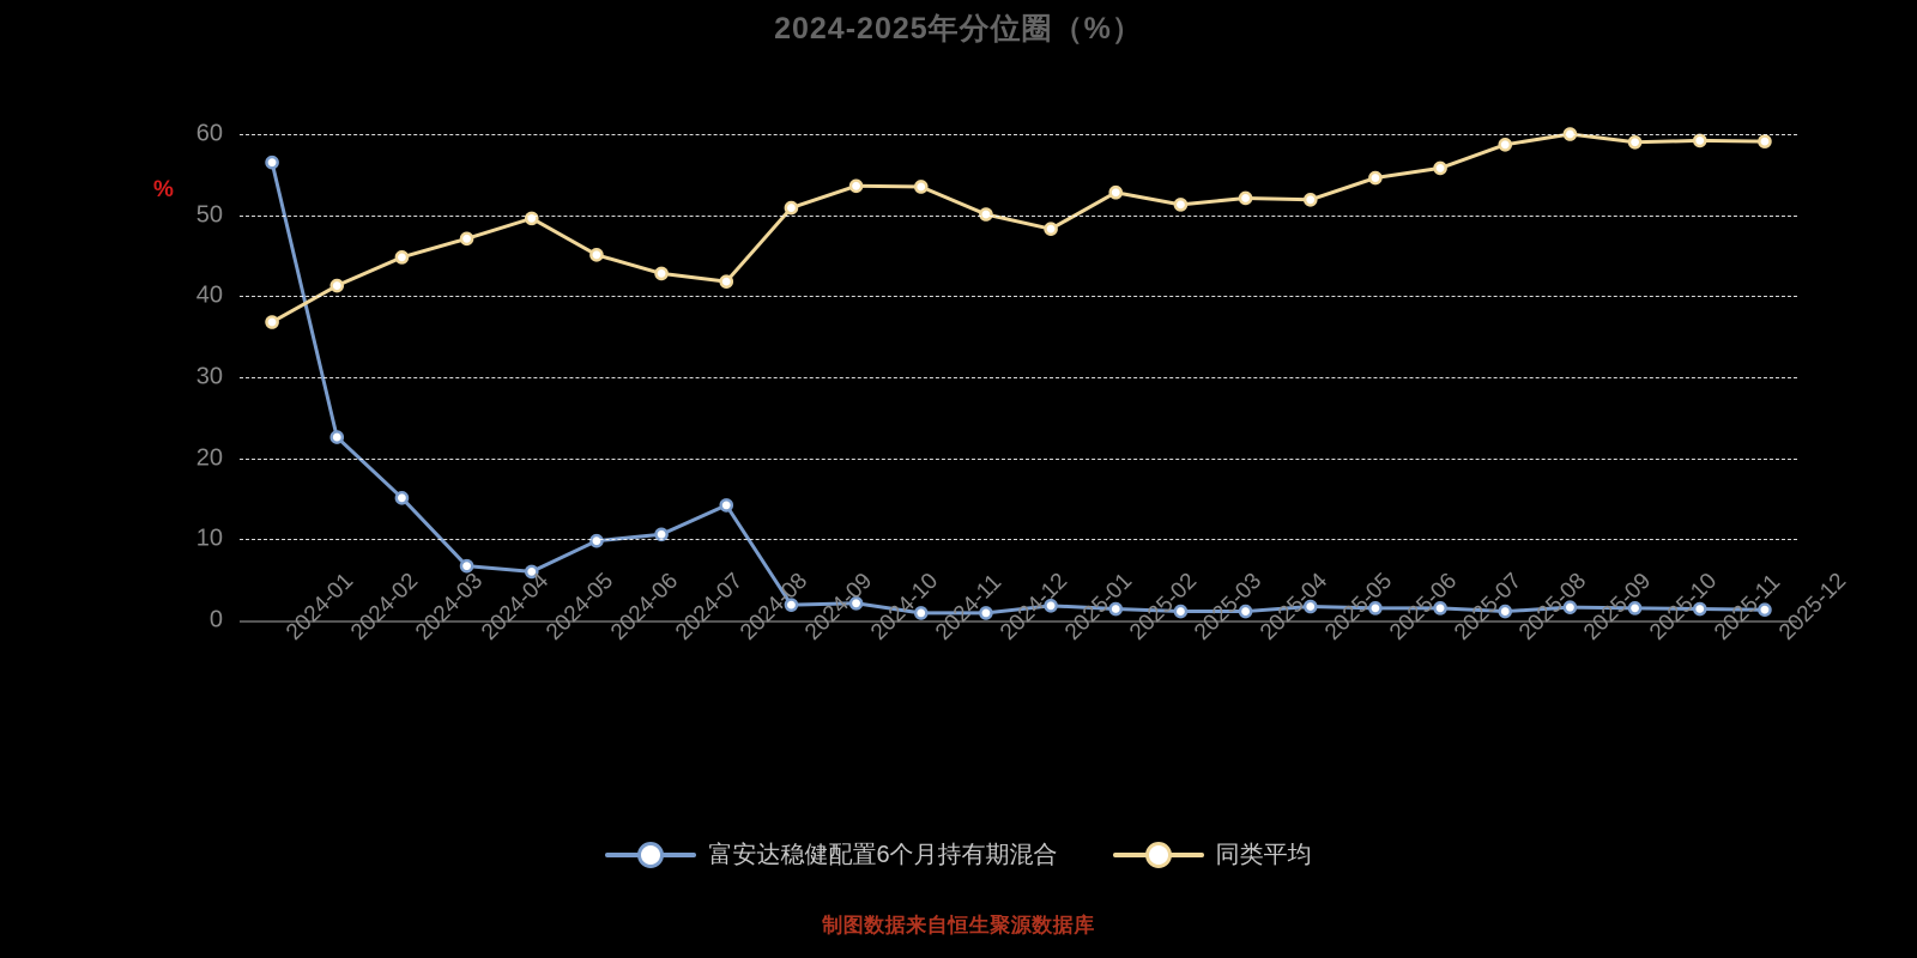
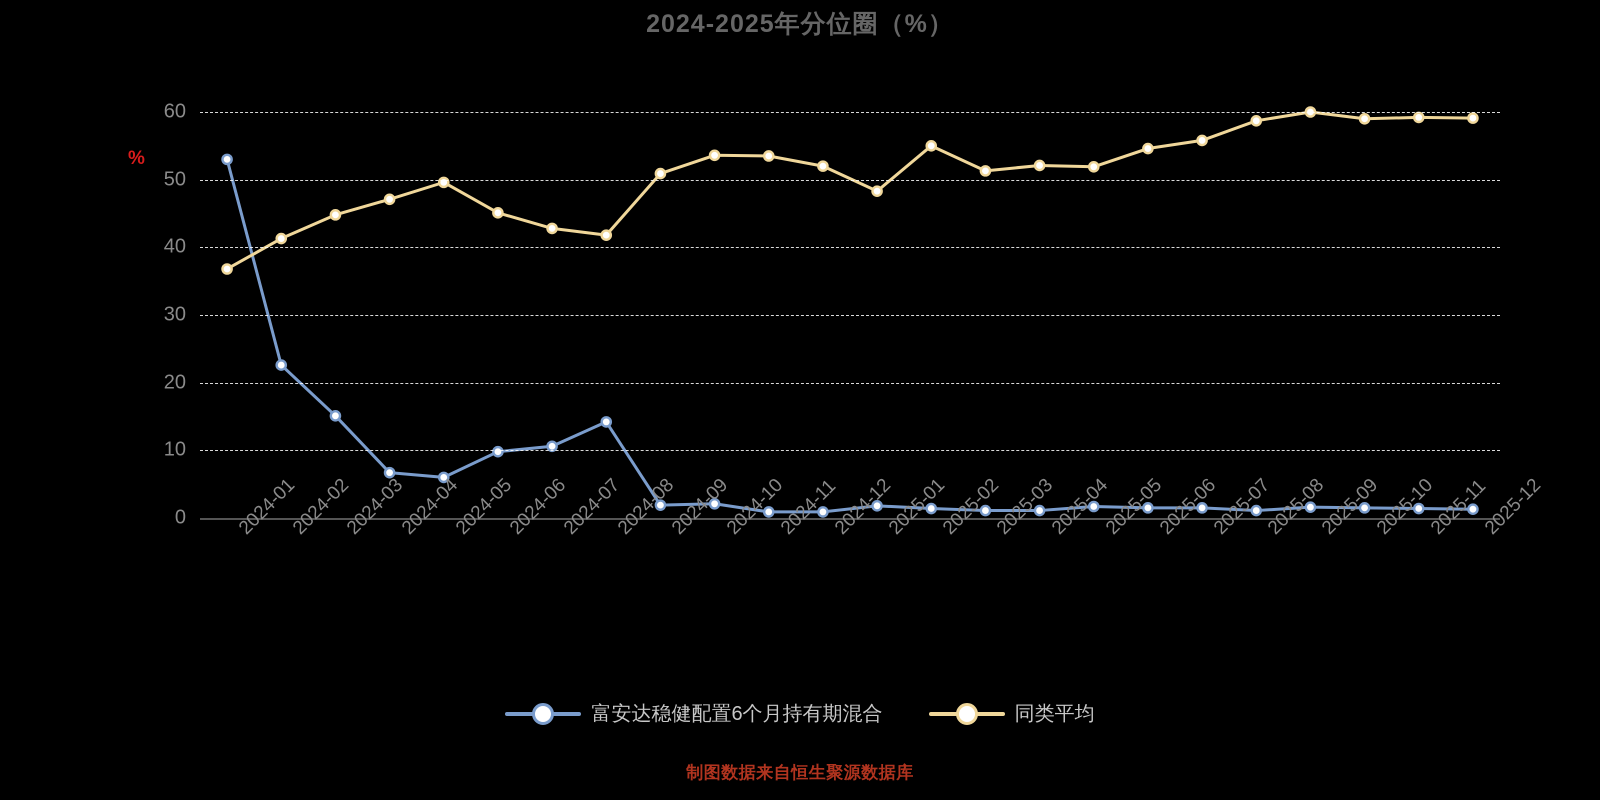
富安达稳健配置6个月持有期混合/2024-01: 56 -> 53
同类平均/2024-12: 50 -> 52
同类平均/2025-02: 53 -> 55
